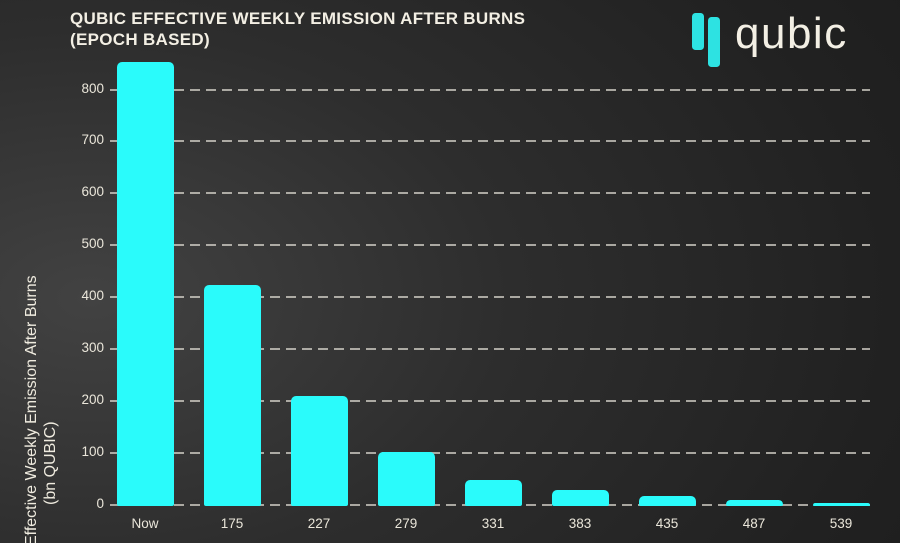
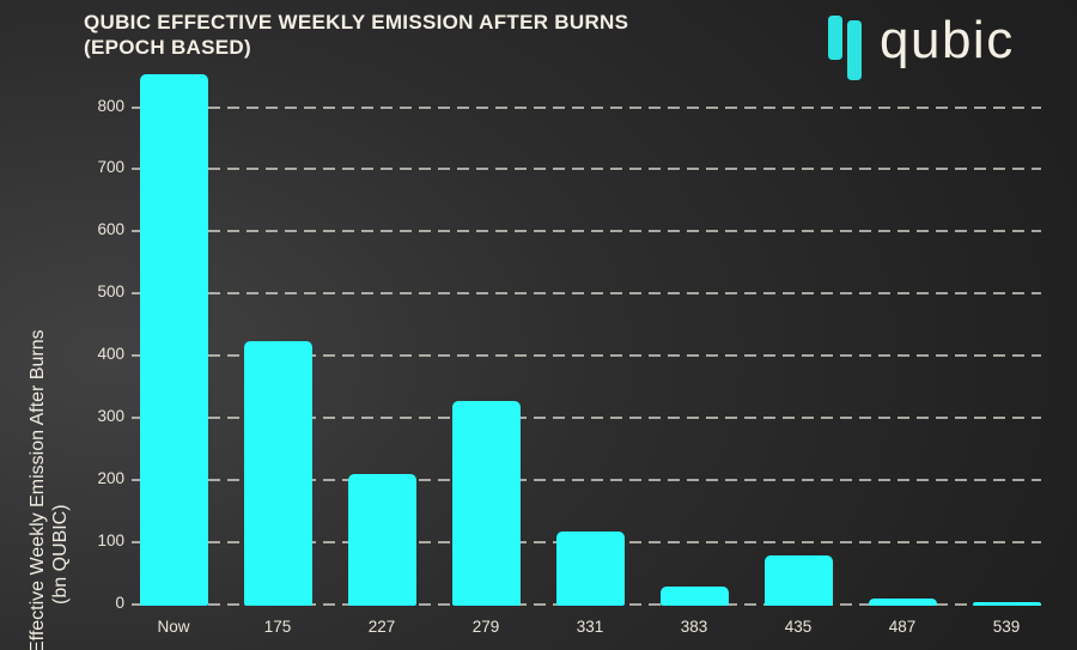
279: 100 -> 330
331: 50 -> 120
435: 20 -> 80
